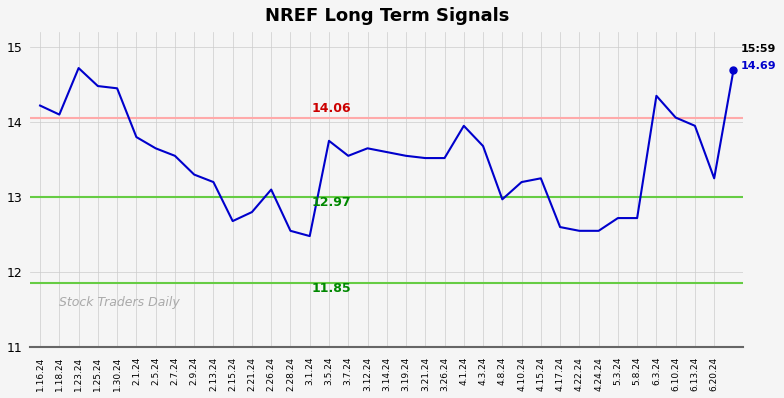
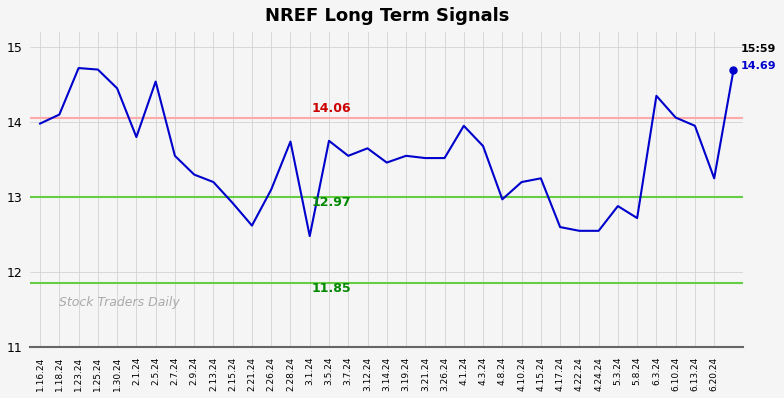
1.16.24: 14.22 -> 13.98
1.25.24: 14.48 -> 14.70
2.5.24: 13.65 -> 14.54
2.15.24: 12.68 -> 12.92
2.21.24: 12.80 -> 12.62
2.28.24: 12.55 -> 13.74
3.14.24: 13.60 -> 13.46
5.3.24: 12.72 -> 12.88
